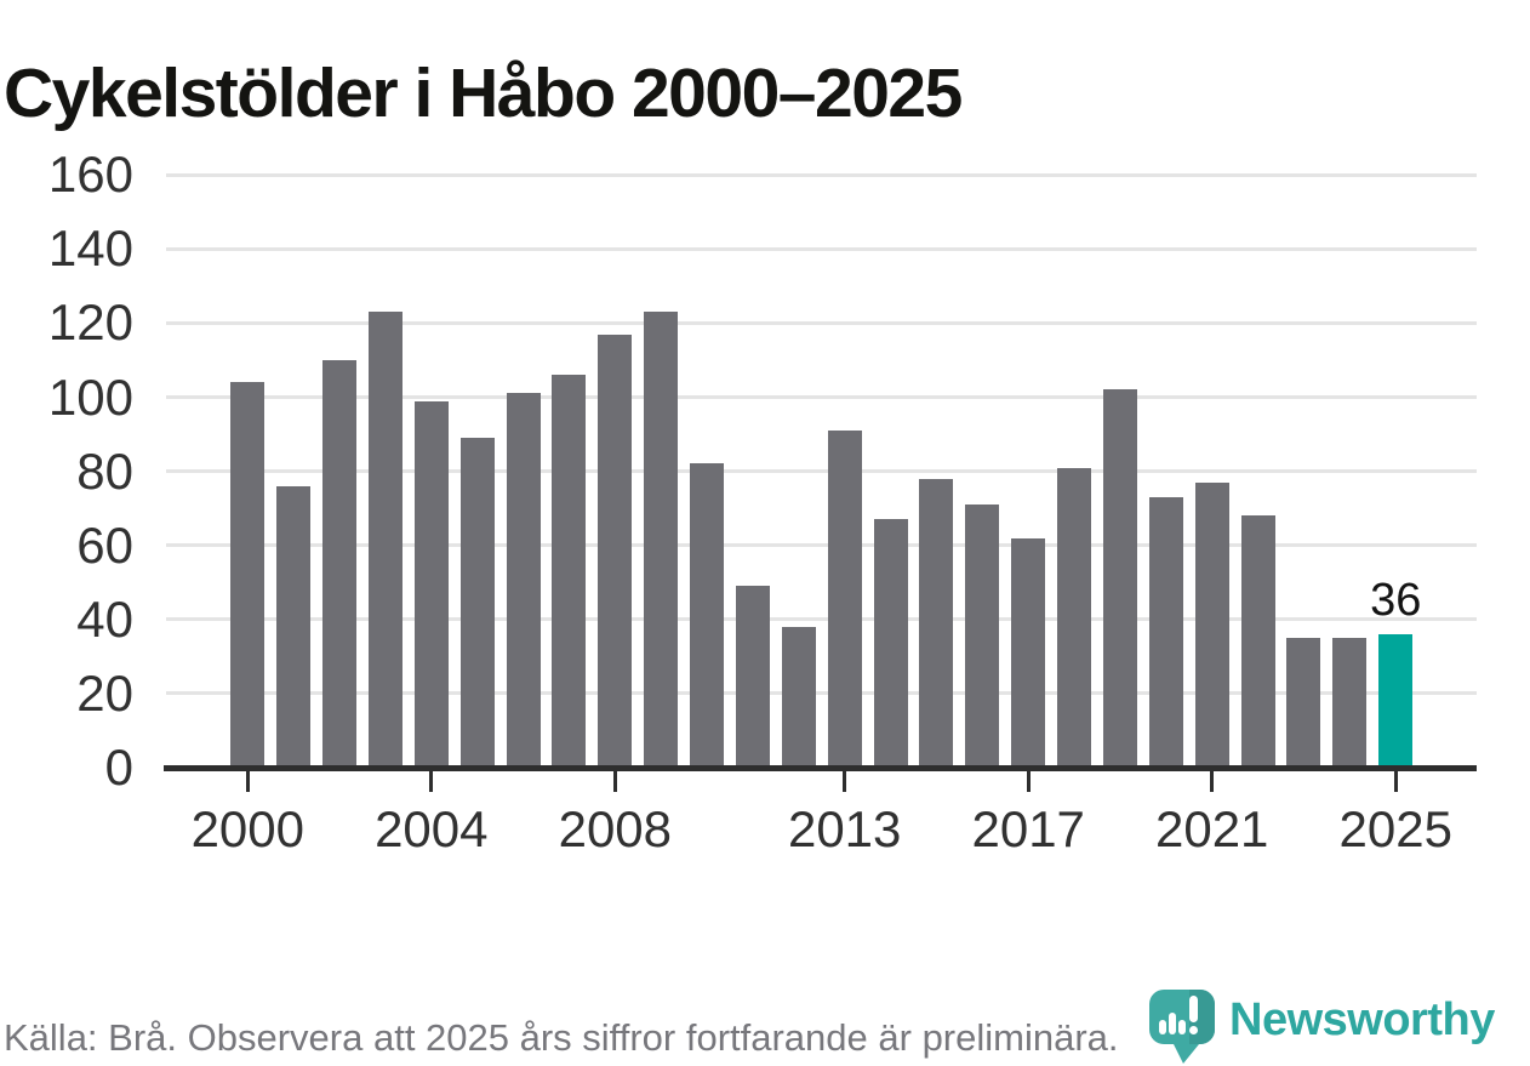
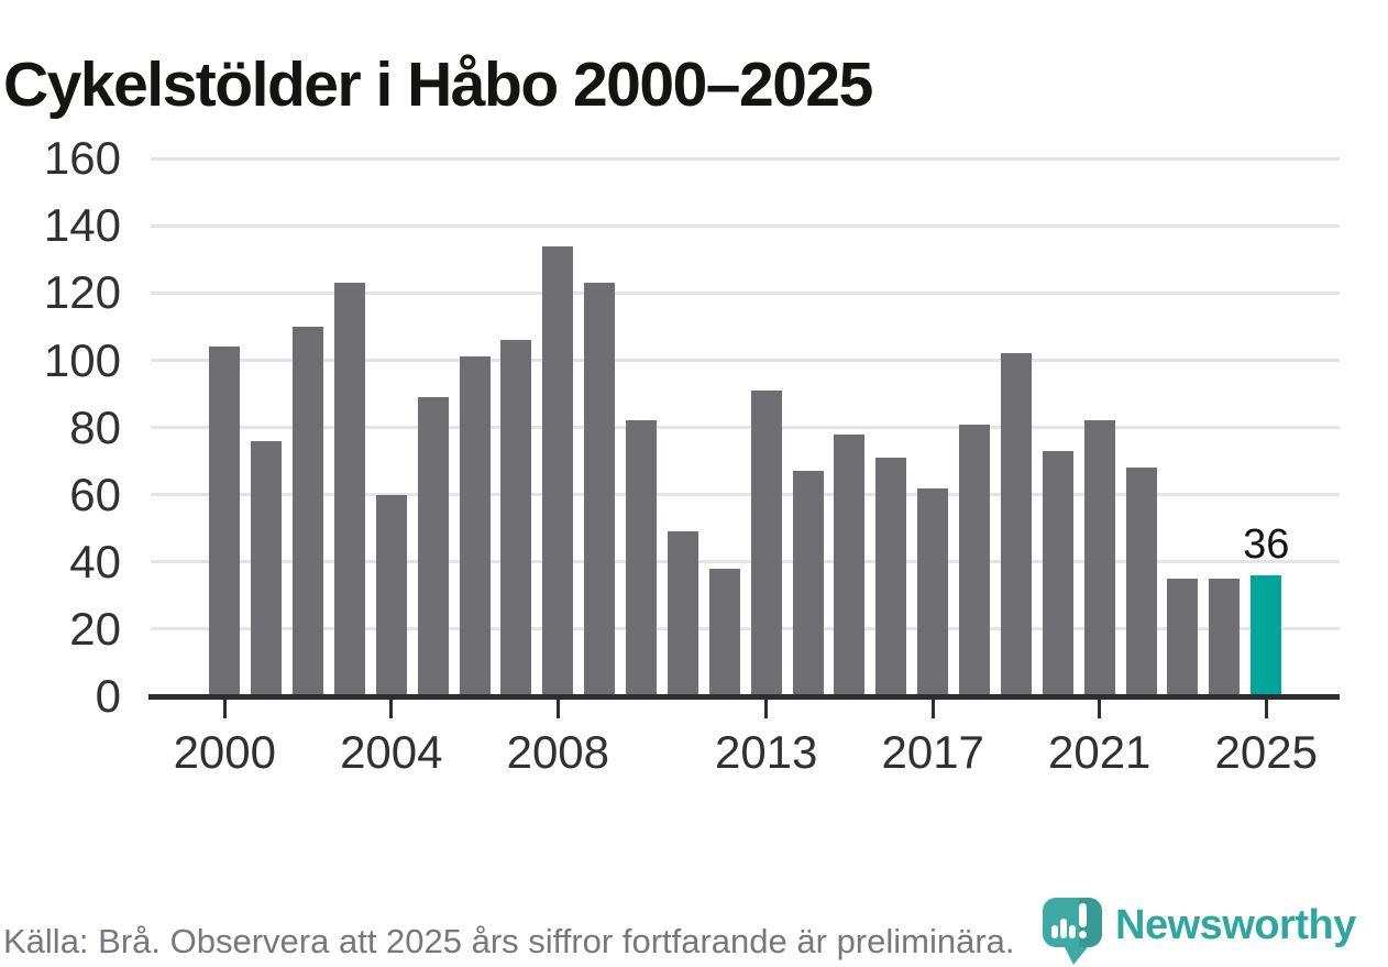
2004: 99 -> 60
2008: 117 -> 134
2021: 77 -> 82
